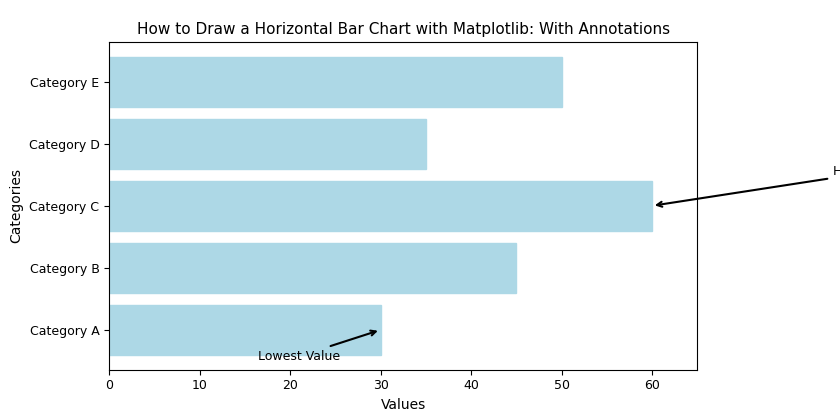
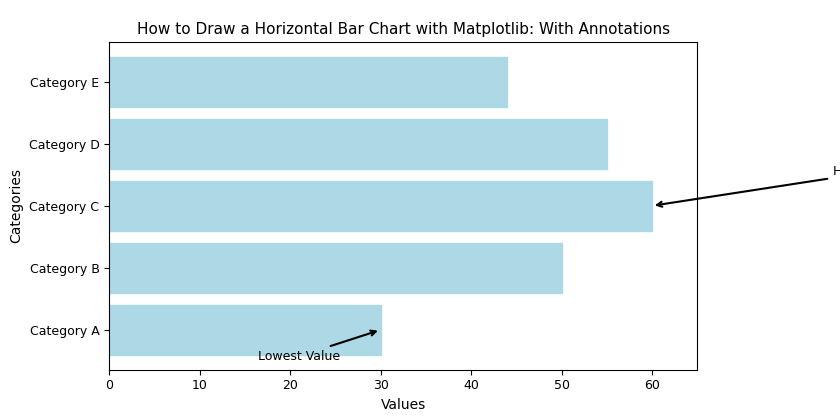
Category E: 50 -> 44
Category D: 35 -> 55
Category B: 45 -> 50
